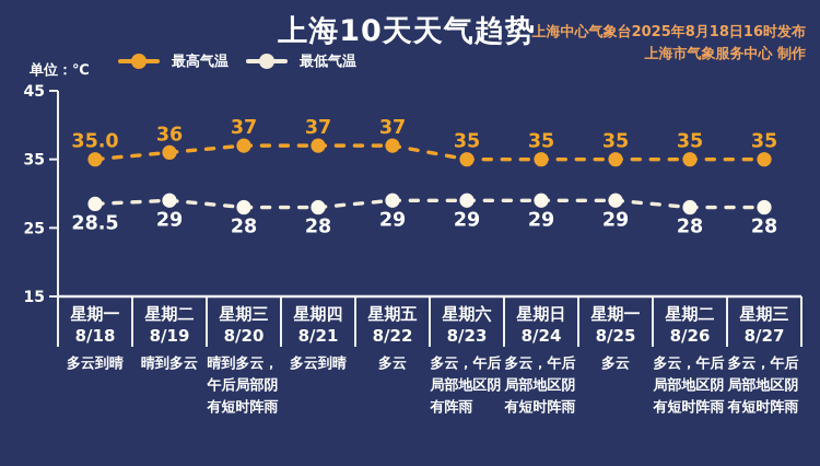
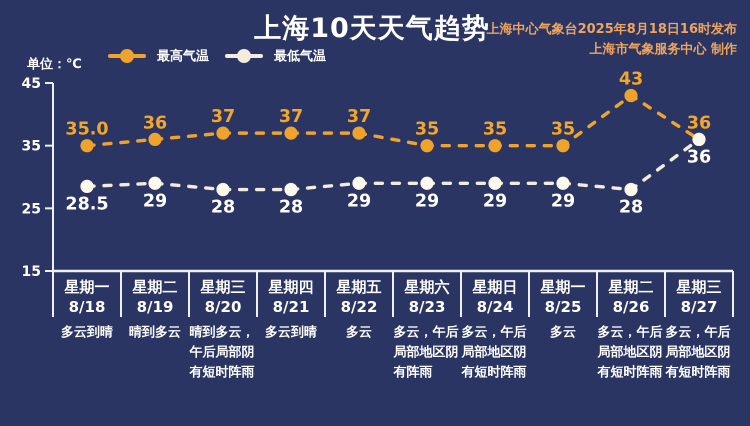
最高气温/8/26: 35 -> 43
最高气温/8/27: 35 -> 36
最低气温/8/27: 28 -> 36
